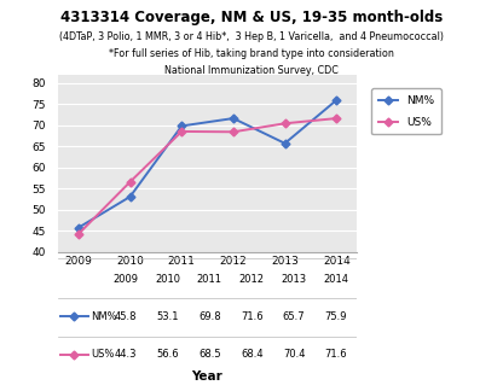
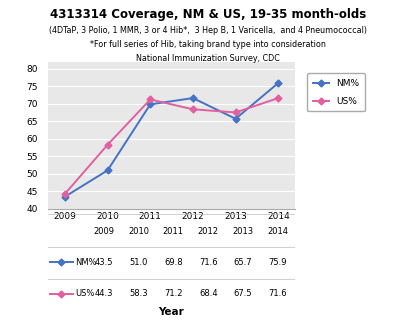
NM%/2009: 45.8 -> 43.5
NM%/2010: 53.1 -> 51.0
US%/2010: 56.6 -> 58.3
US%/2011: 68.5 -> 71.2
US%/2013: 70.4 -> 67.5
